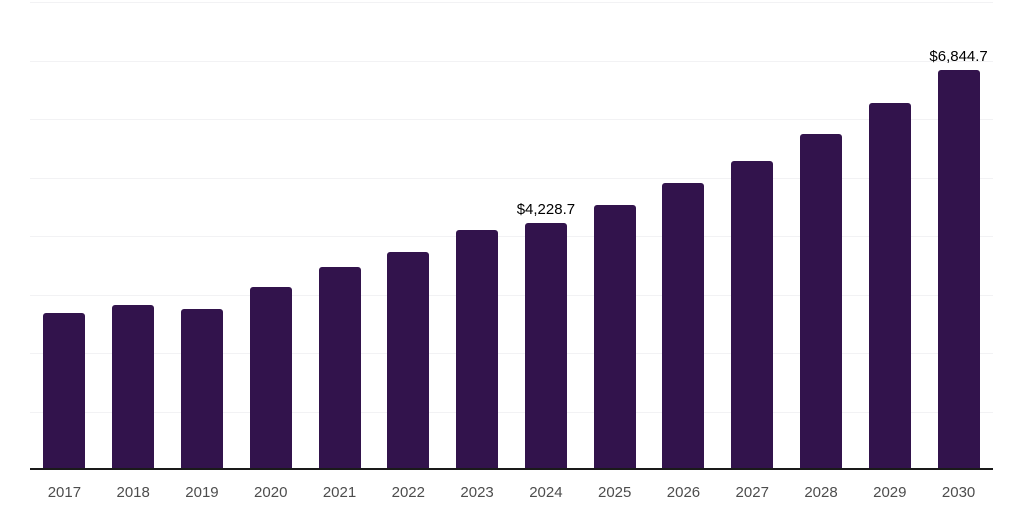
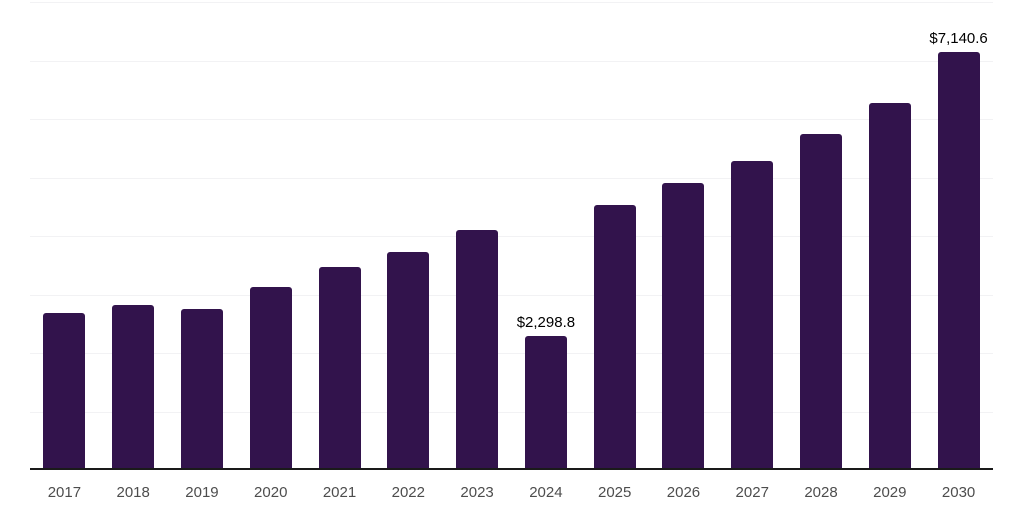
2024: $4,228.7 -> $2,298.8
2030: $6,844.7 -> $7,140.6
